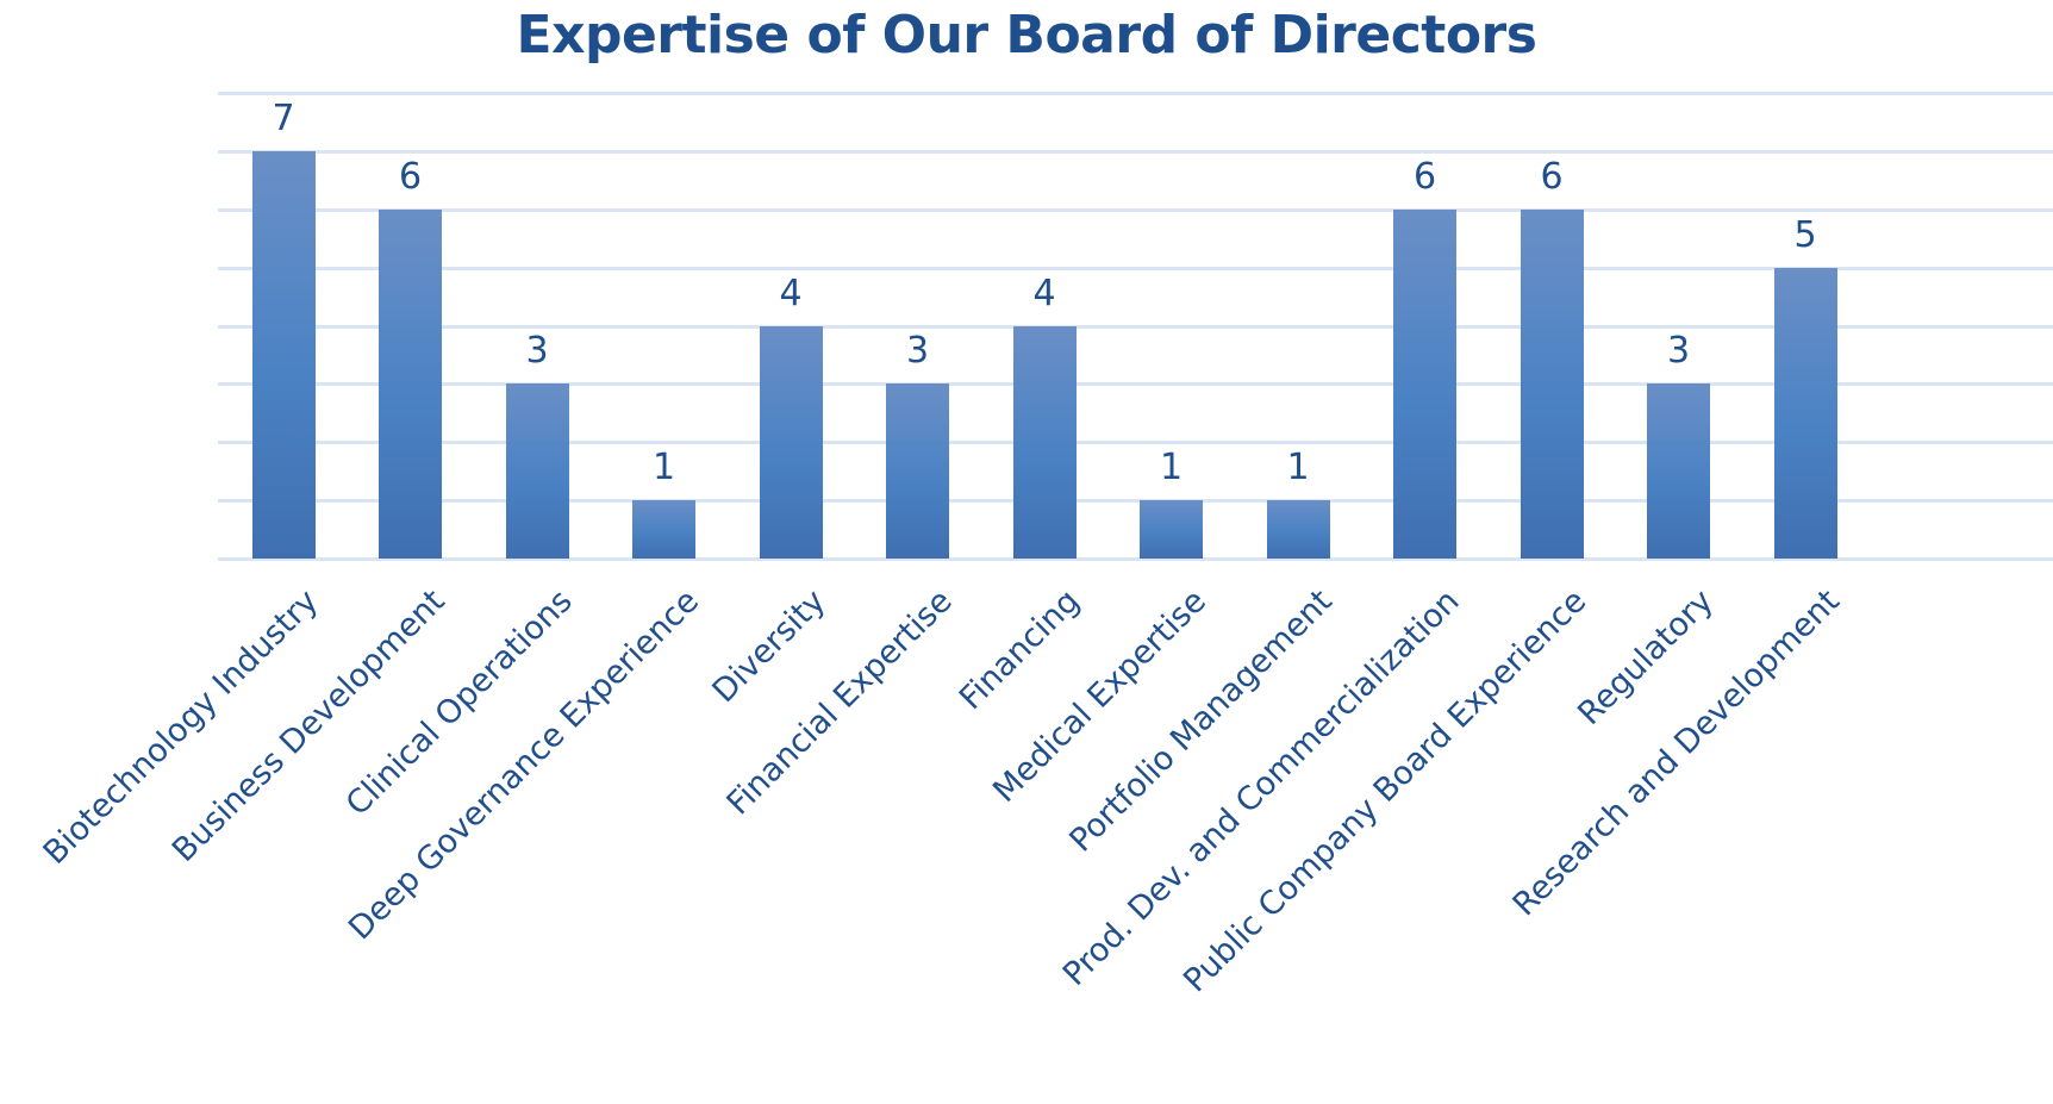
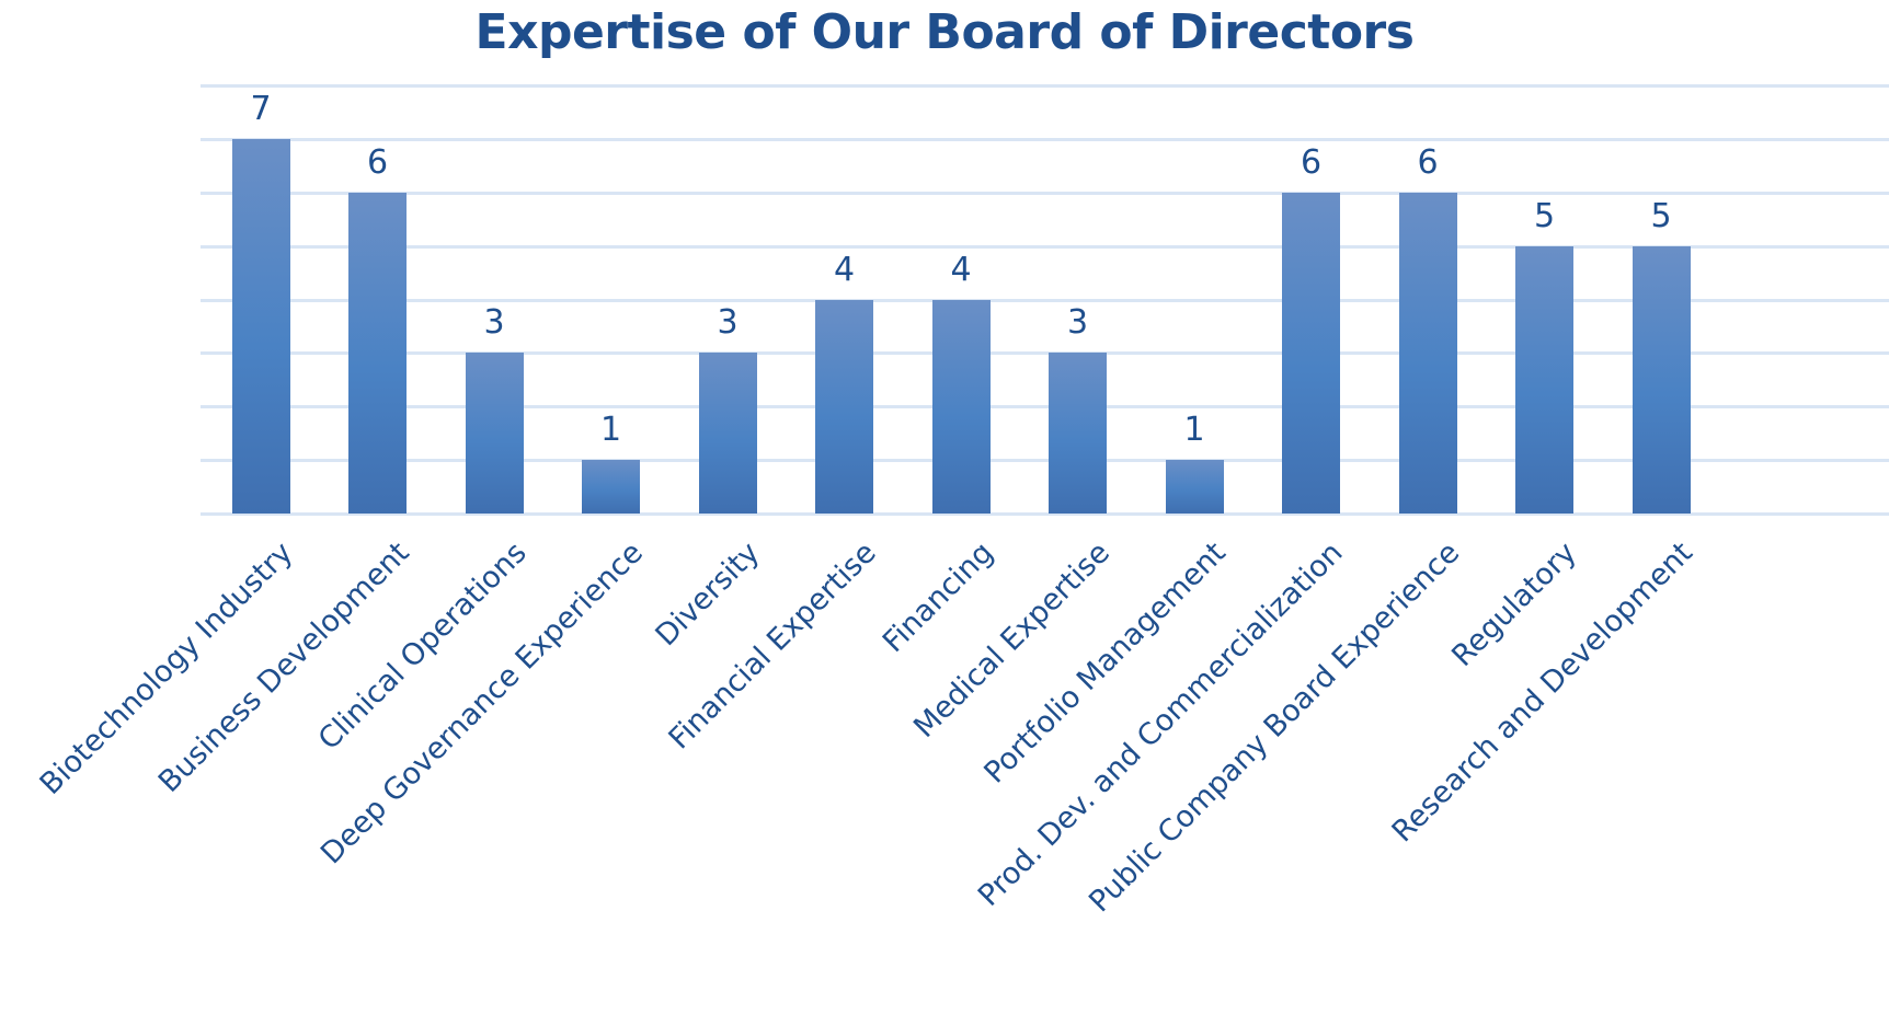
Diversity: 4 -> 3
Financial Expertise: 3 -> 4
Medical Expertise: 1 -> 3
Regulatory: 3 -> 5
